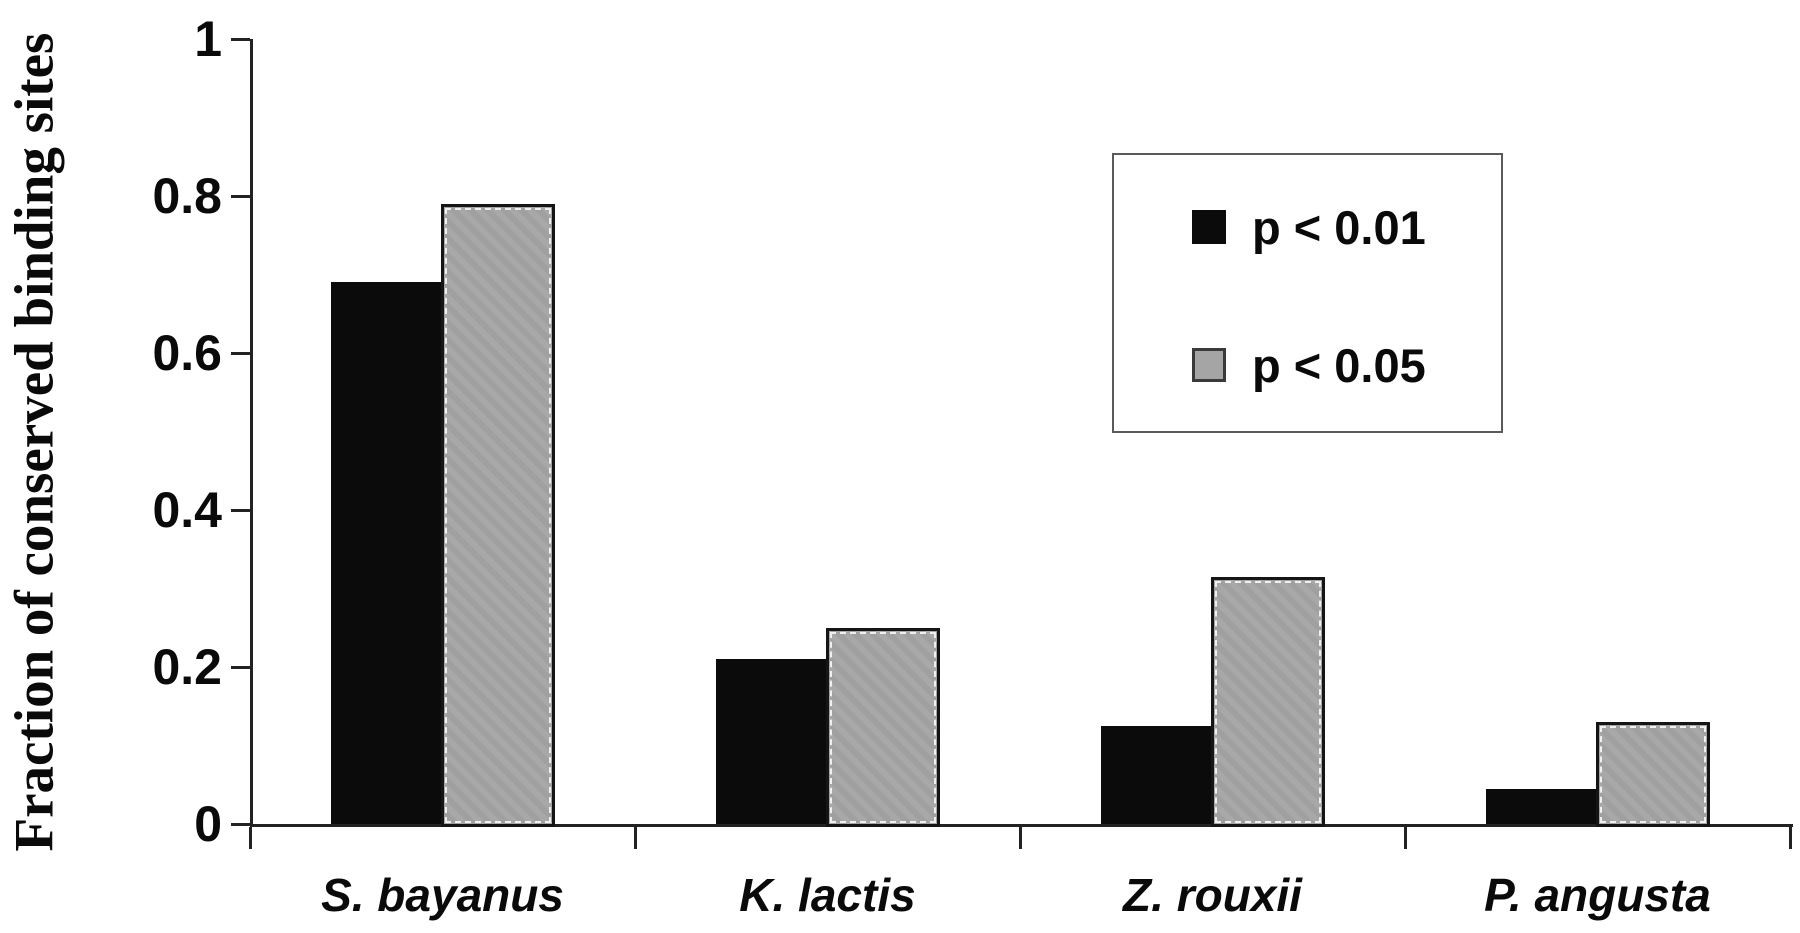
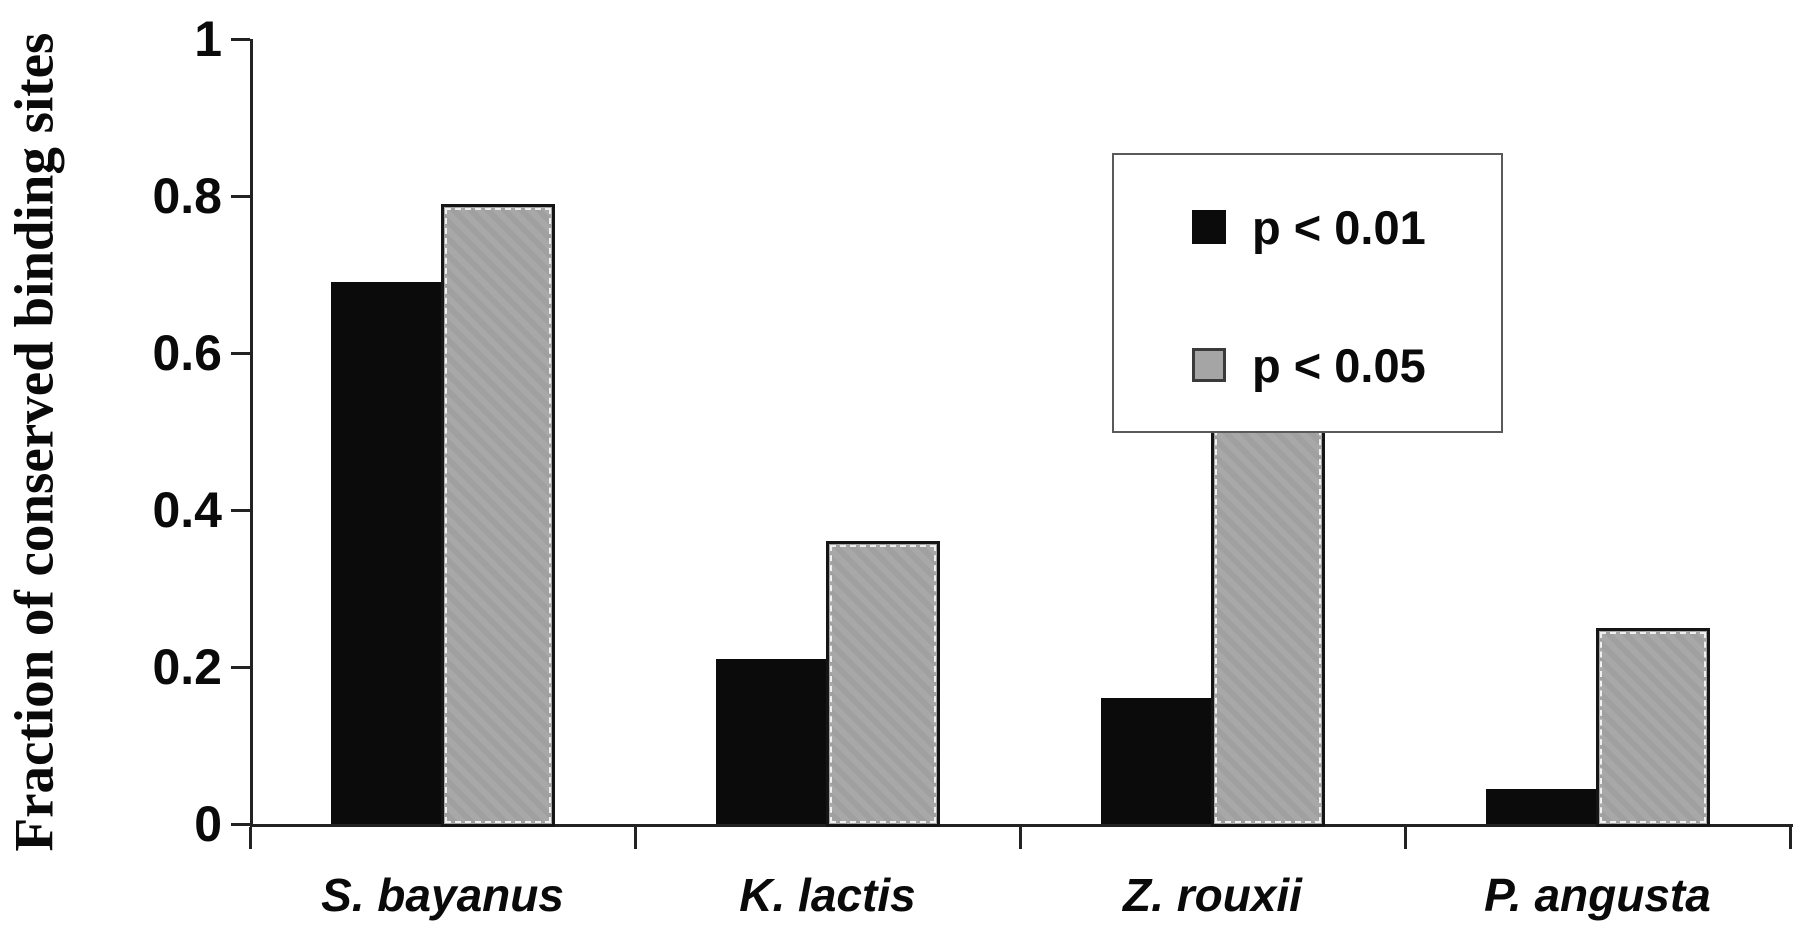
p < 0.05/K. lactis: 0.25 -> 0.36
p < 0.01/Z. rouxii: 0.12 -> 0.16
p < 0.05/Z. rouxii: 0.32 -> 0.66
p < 0.05/P. angusta: 0.13 -> 0.25
